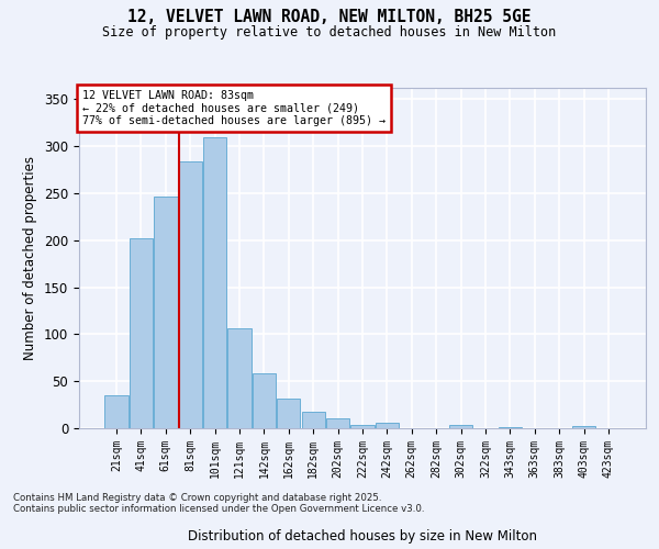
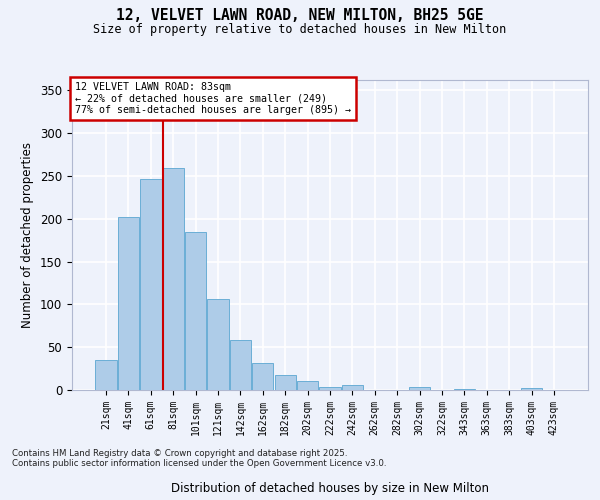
81sqm: 284 -> 259
101sqm: 310 -> 185
